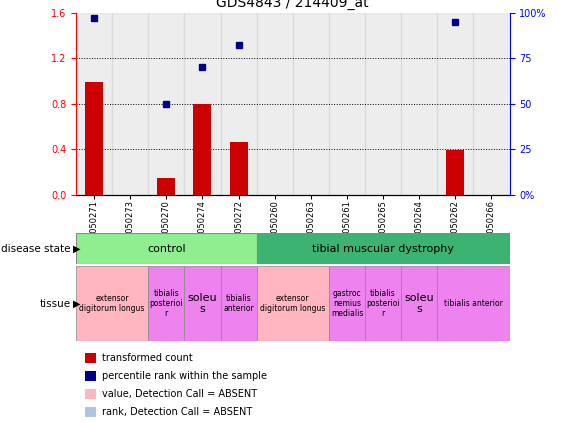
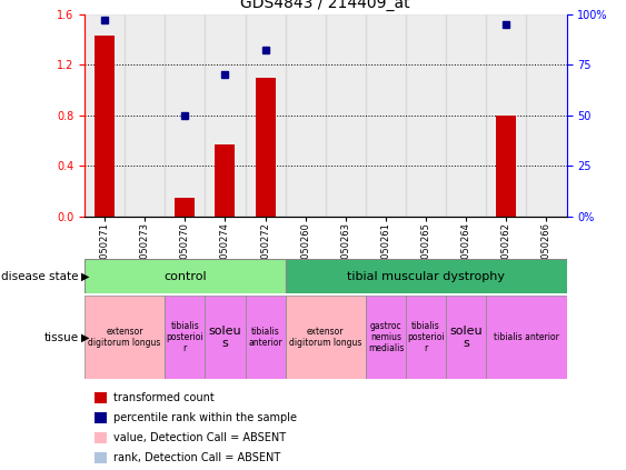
GSM1050271: 0.99 -> 1.43
GSM1050274: 0.80 -> 0.57
GSM1050272: 0.46 -> 1.10
GSM1050262: 0.39 -> 0.80
